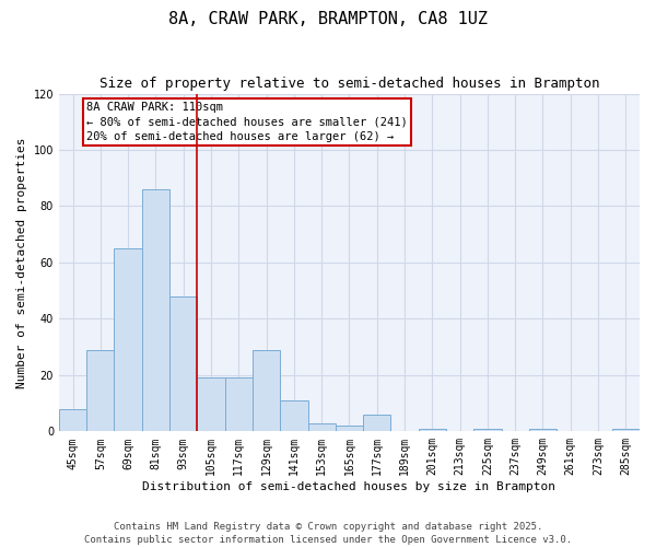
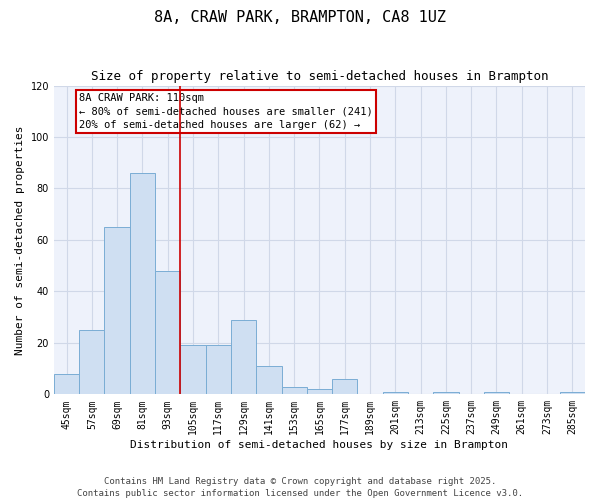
57sqm: 29 -> 25
